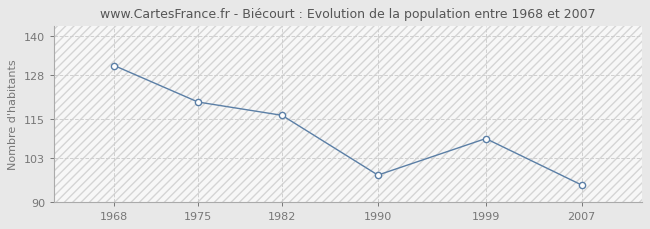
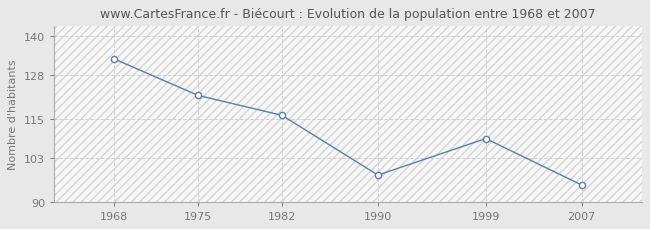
1968: 131 -> 133
1975: 120 -> 122
